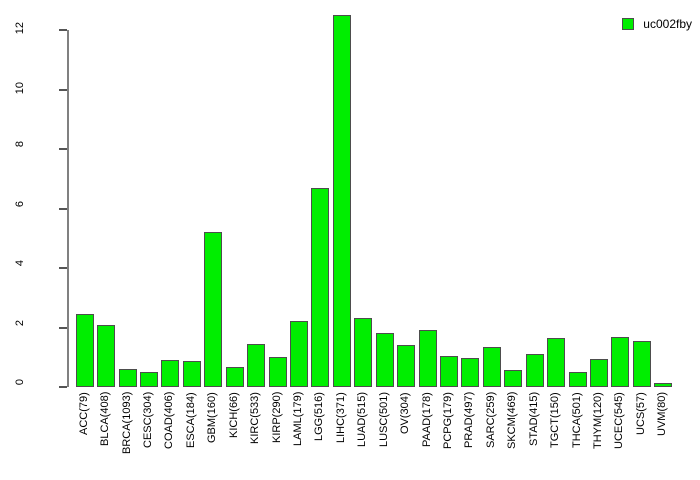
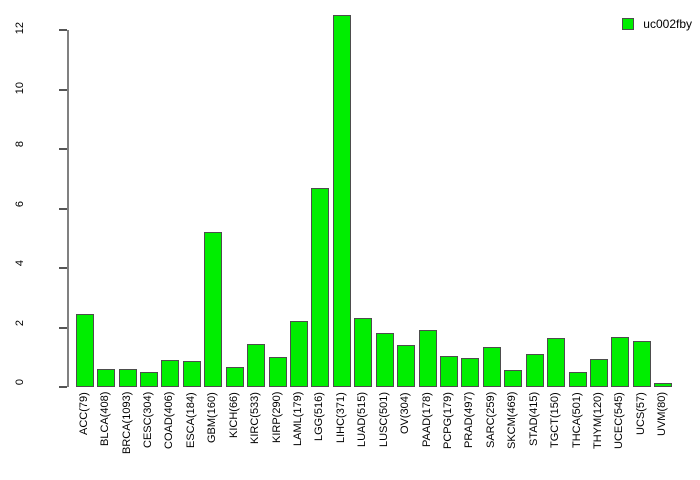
BLCA(408): 2.1 -> 0.6
